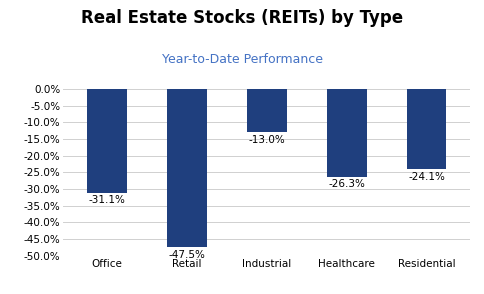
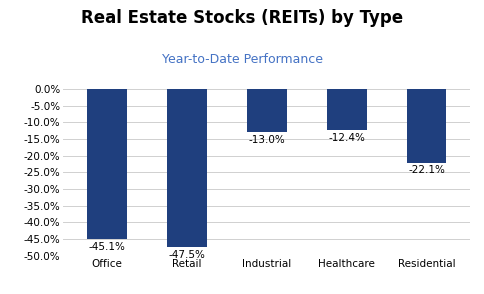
Office: -31.1% -> -45.1%
Healthcare: -26.3% -> -12.4%
Residential: -24.1% -> -22.1%
